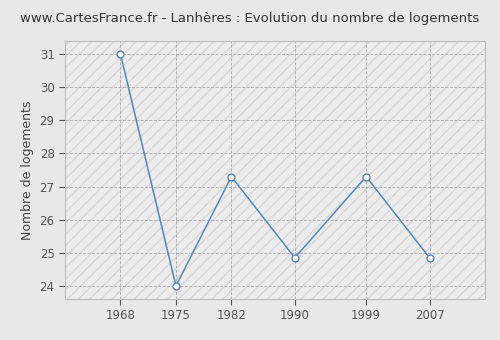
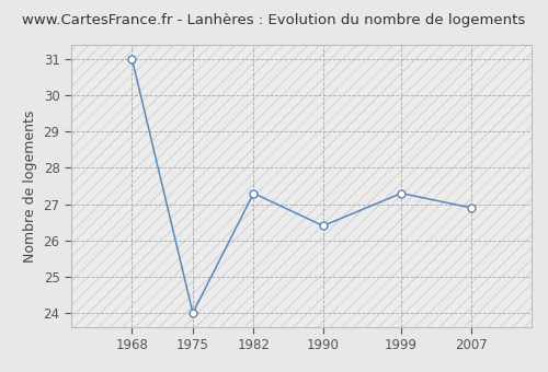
1990: 24.85 -> 26.40
2007: 24.85 -> 26.90
